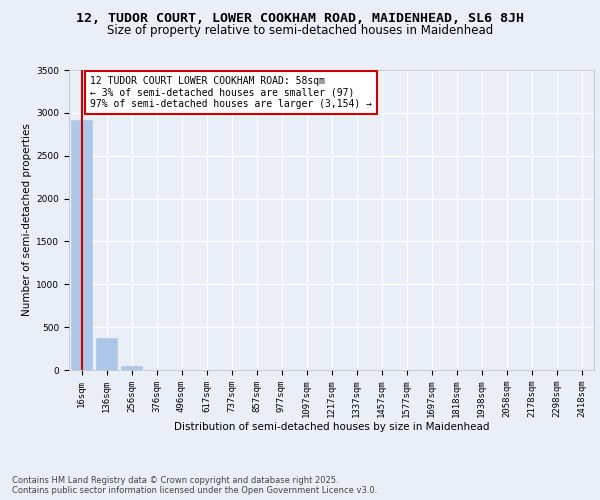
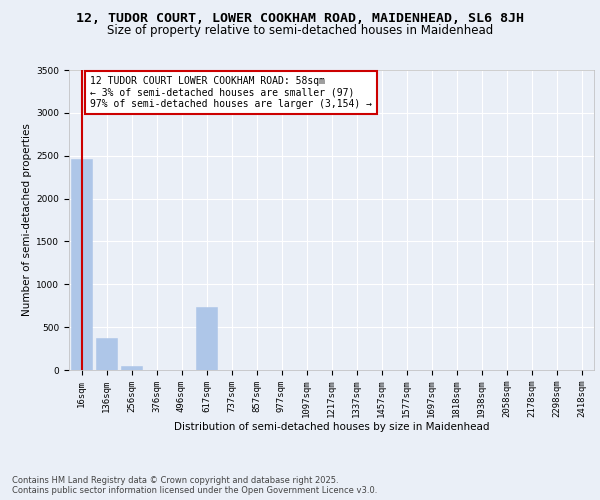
16sqm: 2920 -> 2460
617sqm: 0 -> 740
